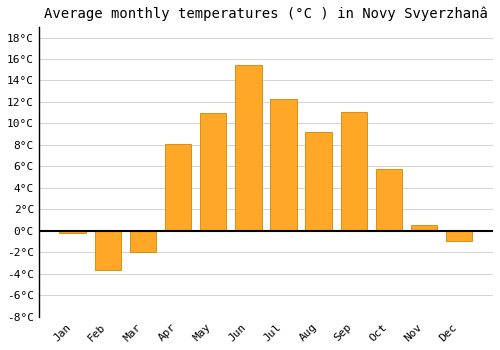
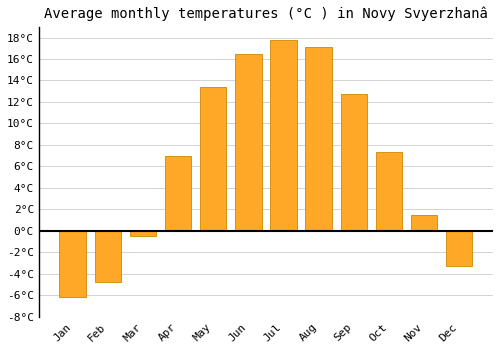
Jan: -0.2°C -> -6.2°C
Feb: -3.6°C -> -4.8°C
Mar: -2.0°C -> -0.5°C
Apr: 8.1°C -> 7.0°C
May: 11.0°C -> 13.4°C
Jun: 15.4°C -> 16.5°C
Jul: 12.3°C -> 17.8°C
Aug: 9.2°C -> 17.1°C
Sep: 11.1°C -> 12.7°C
Oct: 5.8°C -> 7.3°C
Nov: 0.5°C -> 1.5°C
Dec: -0.9°C -> -3.3°C
